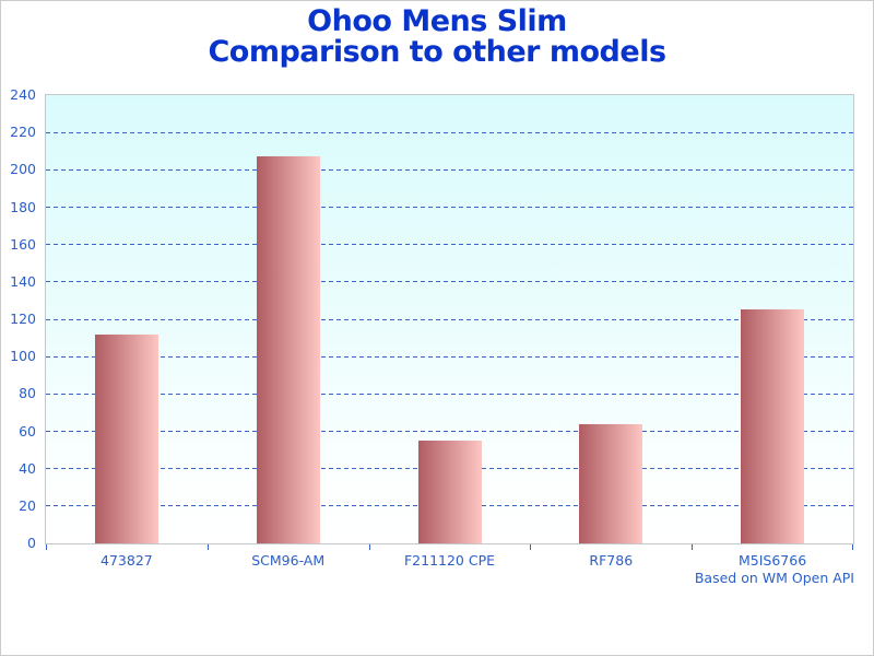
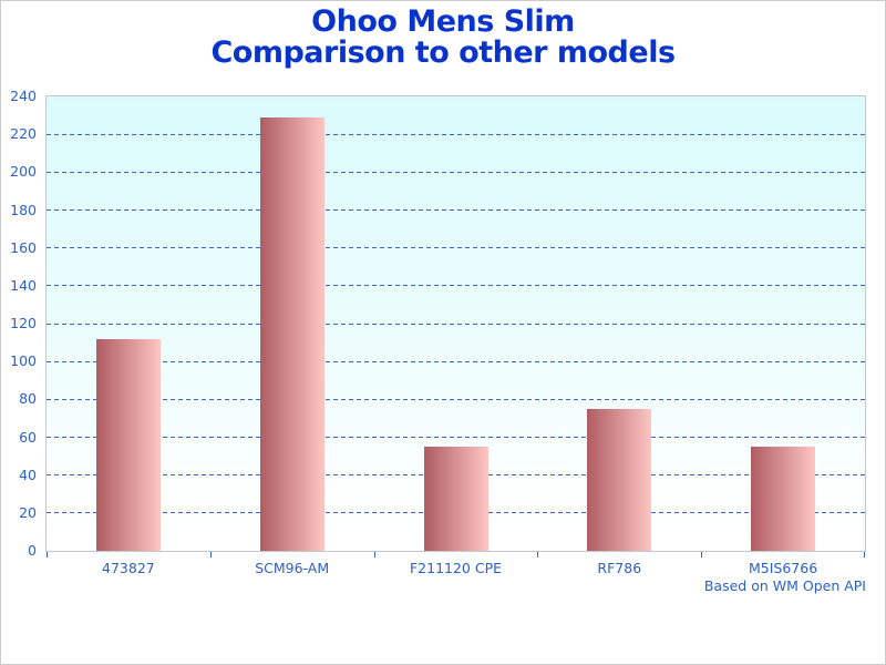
SCM96-AM: 207 -> 229
RF786: 64 -> 75
M5IS6766: 125 -> 55
